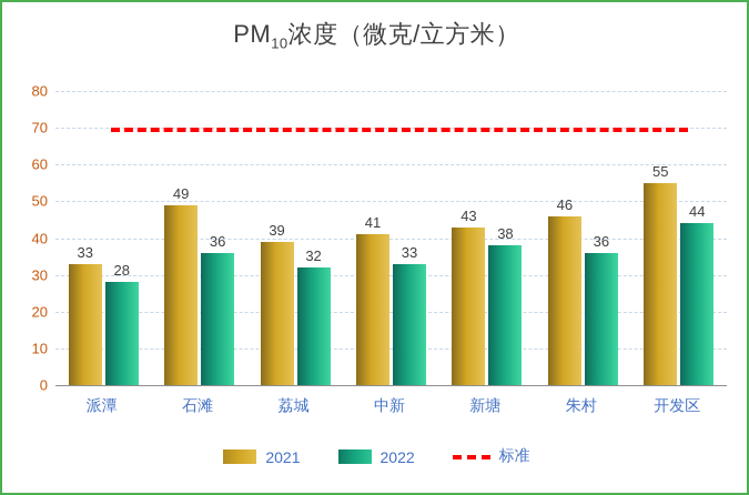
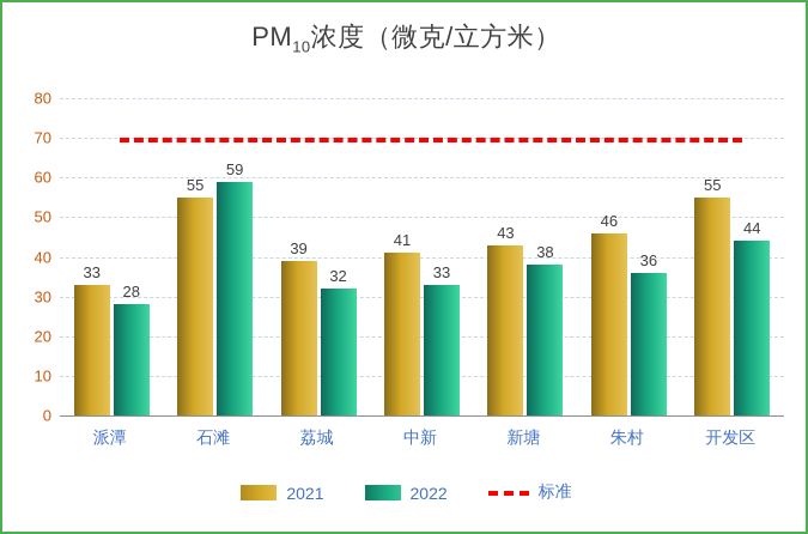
2021/石滩: 49 -> 55
2022/石滩: 36 -> 59
